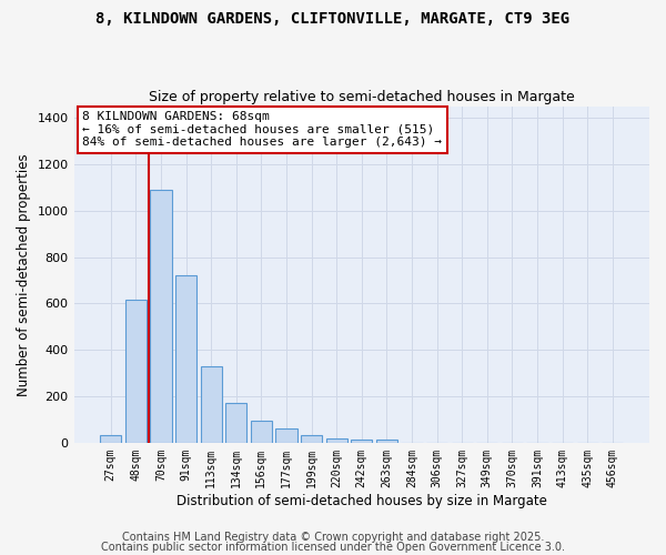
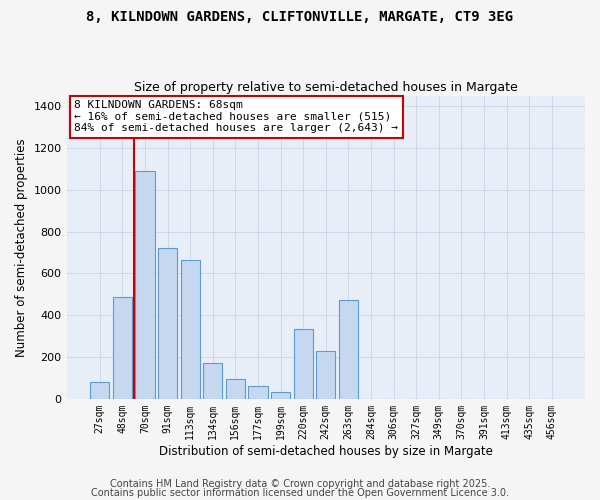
27sqm: 35 -> 80
48sqm: 615 -> 485
113sqm: 330 -> 665
220sqm: 20 -> 335
242sqm: 15 -> 230
263sqm: 15 -> 475
